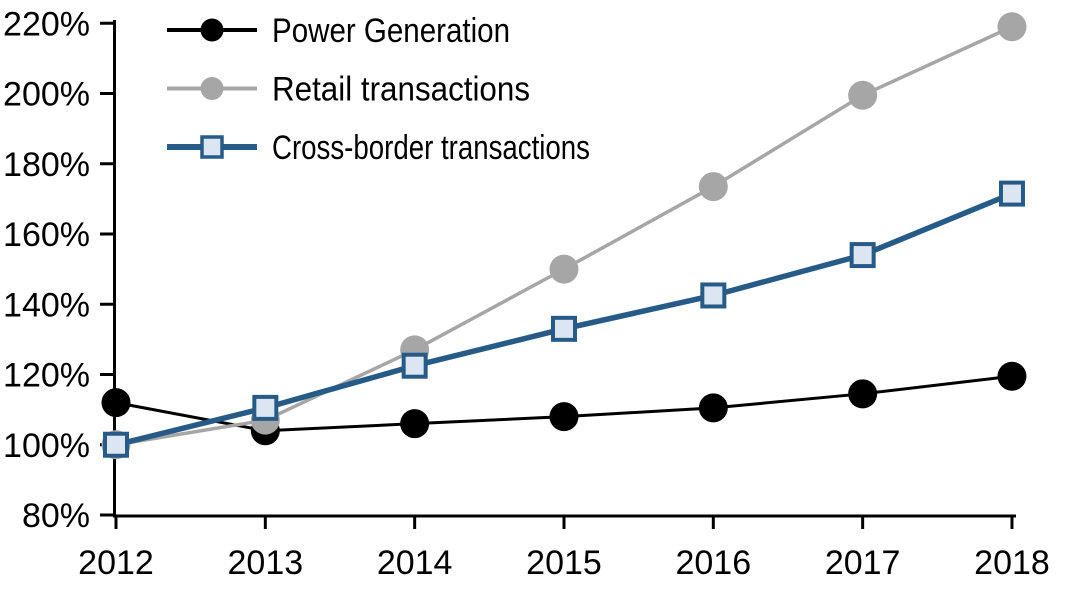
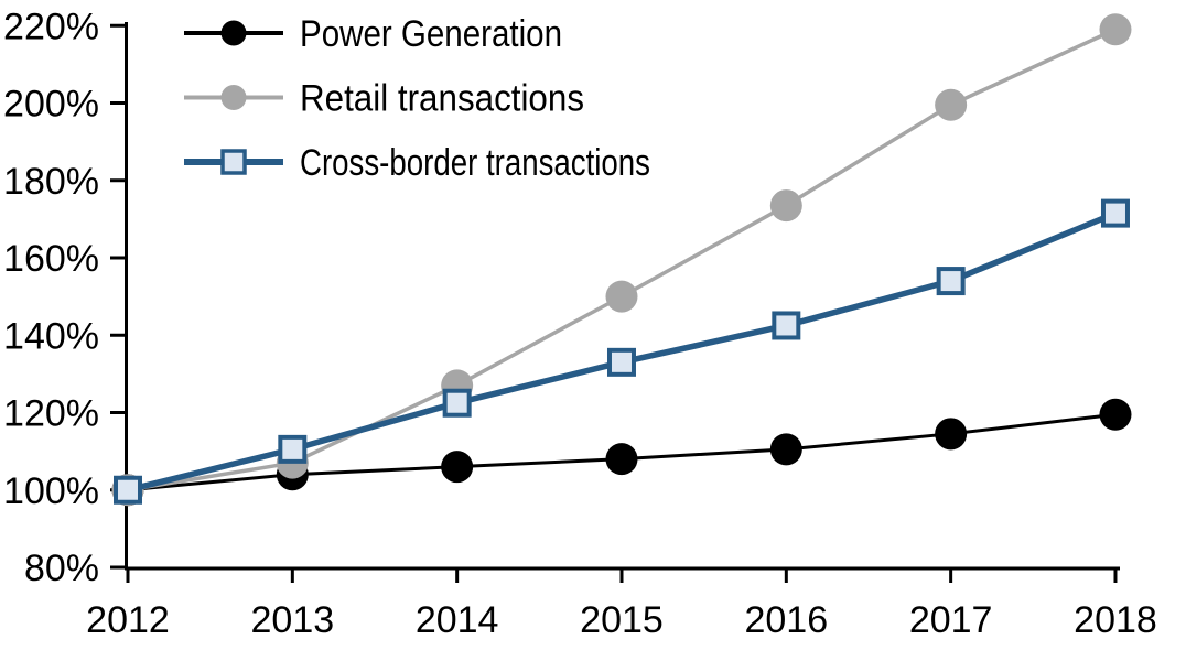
Power Generation/2012: 112% -> 100%
